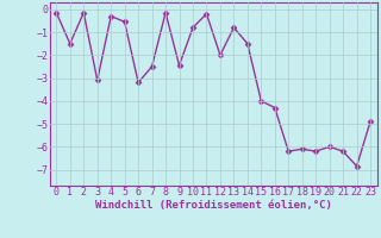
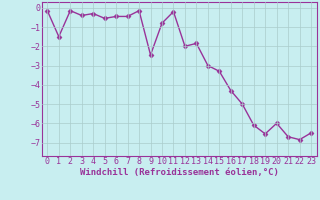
3: -3.1 -> -0.4
6: -3.2 -> -0.5
7: -2.5 -> -0.5
13: -0.8 -> -1.9
14: -1.5 -> -3.0
15: -4.0 -> -3.3
17: -6.2 -> -5.0
19: -6.2 -> -6.5
21: -6.2 -> -6.7
23: -4.9 -> -6.5
